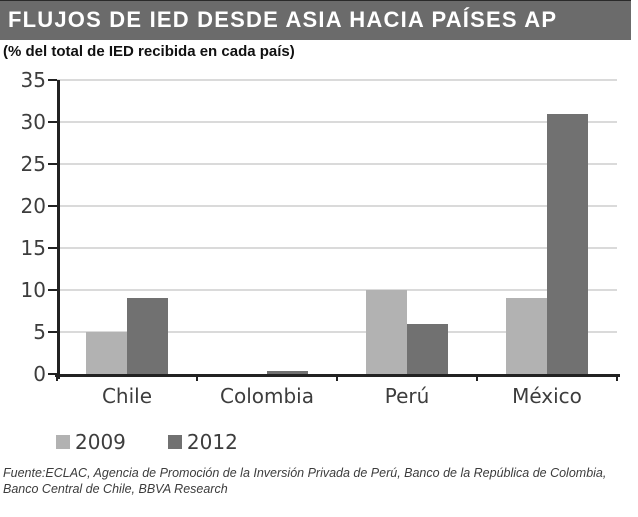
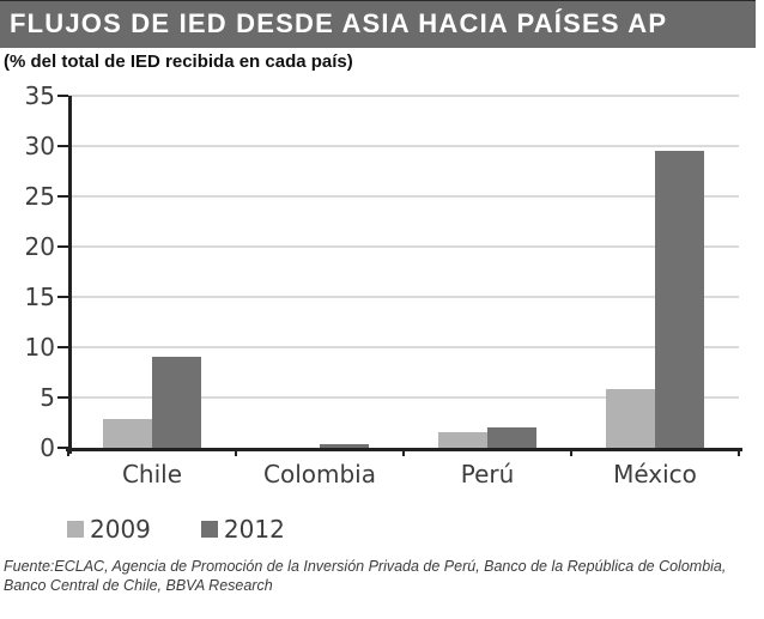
2009/Chile: 5 -> 3
2009/Perú: 10 -> 2
2012/Perú: 6 -> 2
2009/México: 9 -> 6
2012/México: 31 -> 30
